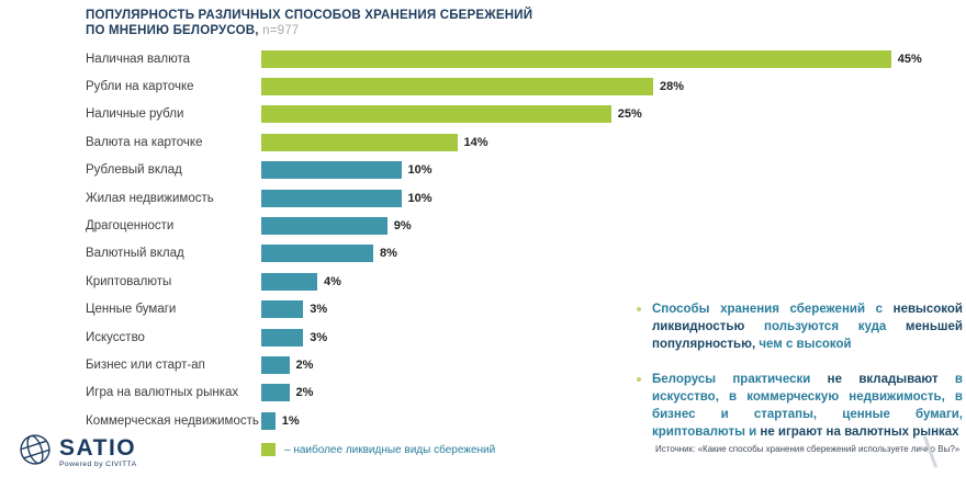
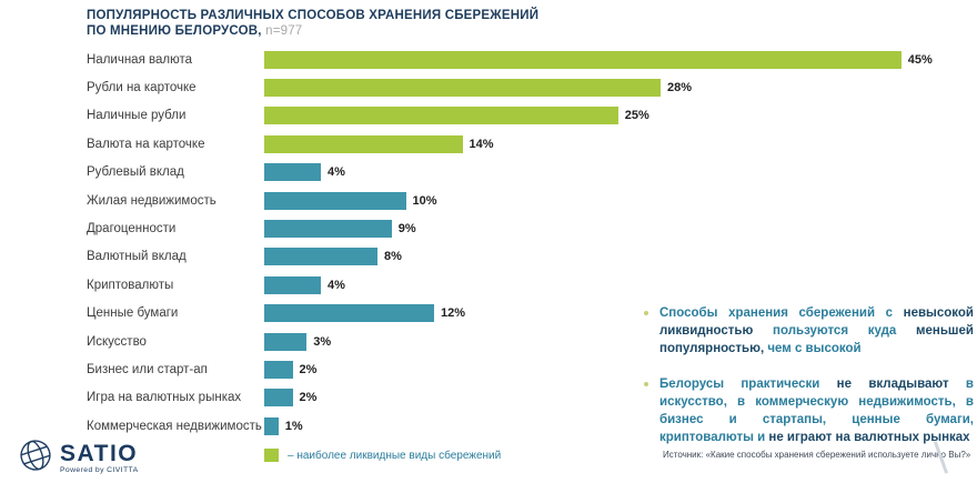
Рублевый вклад: 10% -> 4%
Ценные бумаги: 3% -> 12%
